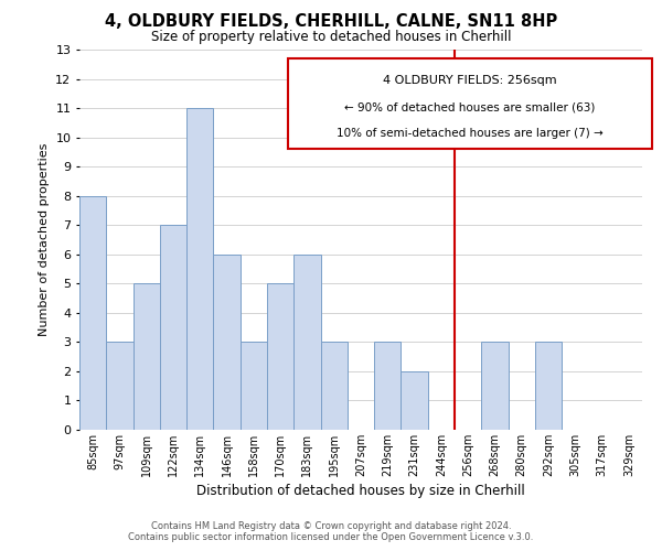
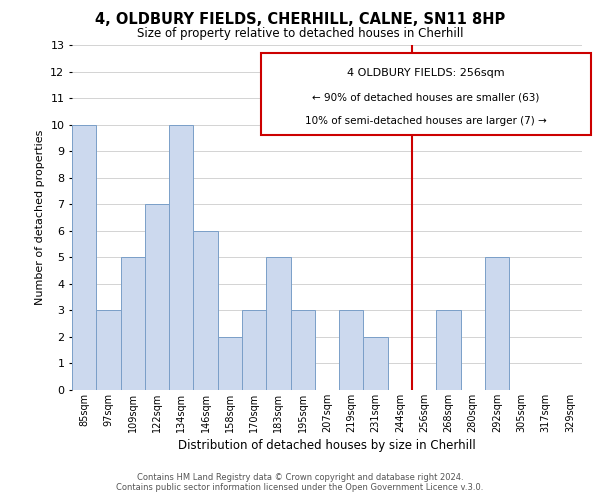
85sqm: 8 -> 10
134sqm: 11 -> 10
158sqm: 3 -> 2
170sqm: 5 -> 3
183sqm: 6 -> 5
292sqm: 3 -> 5
